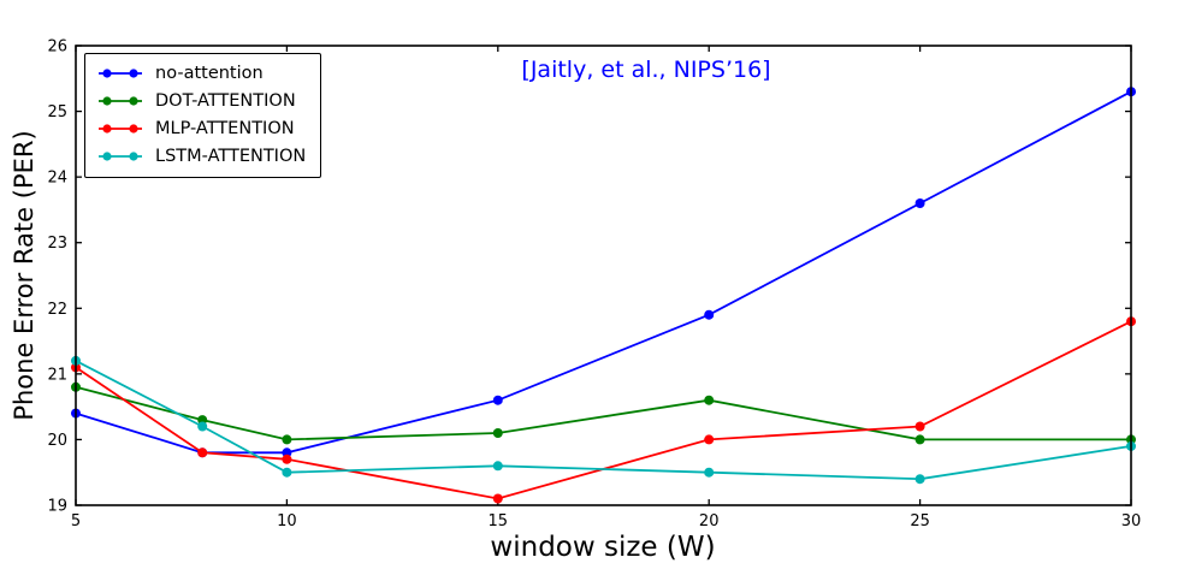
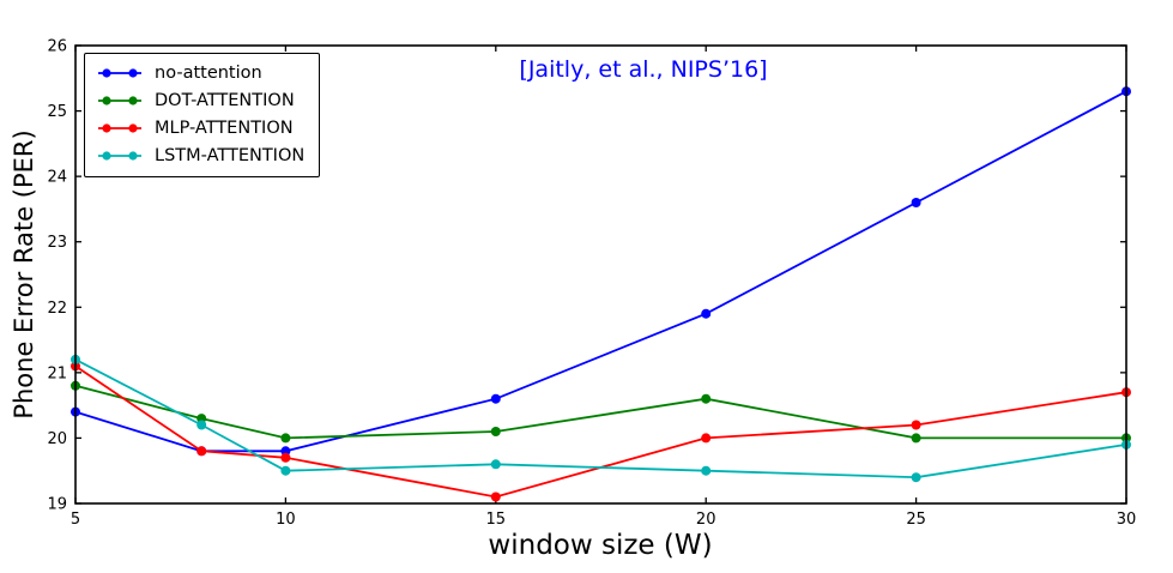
MLP-ATTENTION/30: 21.8 -> 20.7
